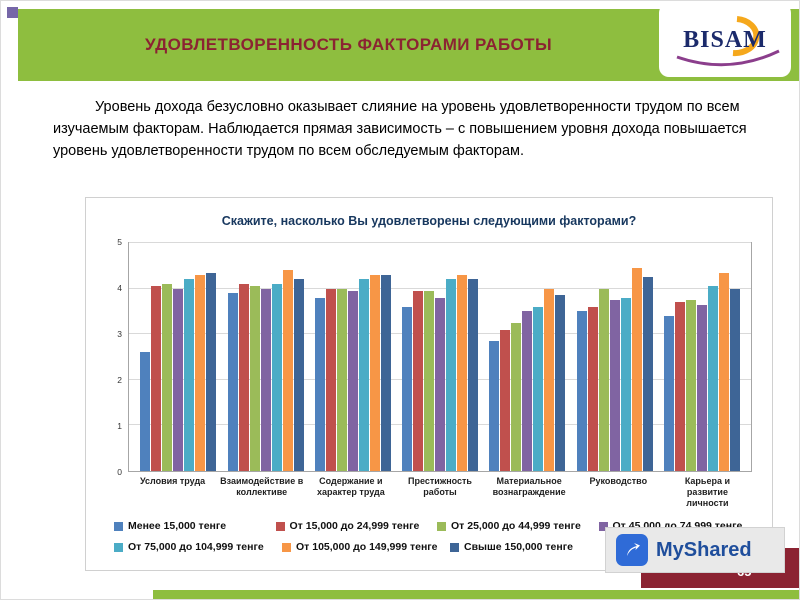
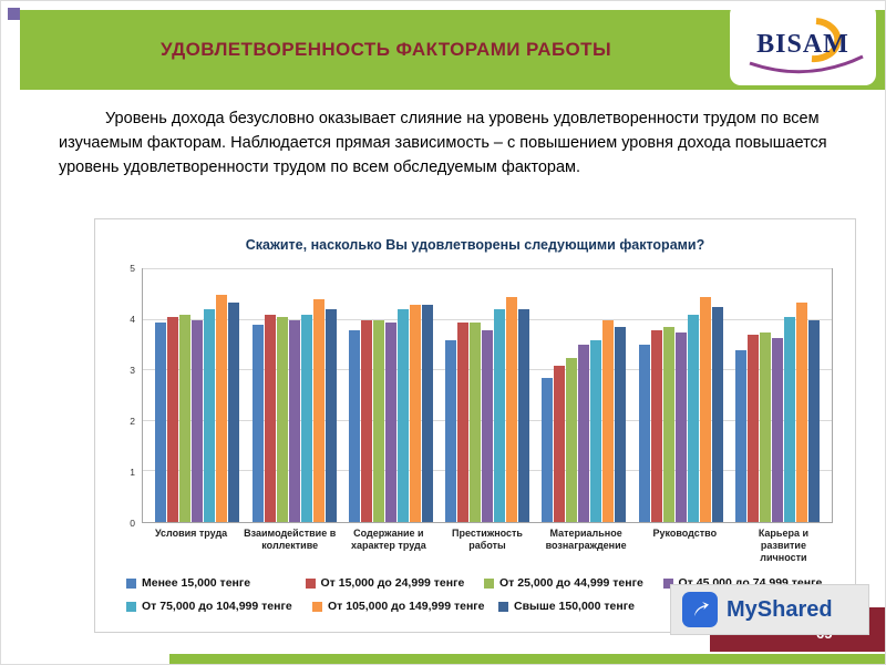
Менее 15,000 тенге/Условия труда: 2.6 -> 4.0
От 105,000 до 149,999 тенге/Условия труда: 4.3 -> 4.5
От 105,000 до 149,999 тенге/Престижность работы: 4.3 -> 4.5
От 15,000 до 24,999 тенге/Руководство: 3.6 -> 3.8
От 25,000 до 44,999 тенге/Руководство: 4.0 -> 3.9
От 75,000 до 104,999 тенге/Руководство: 3.8 -> 4.1
